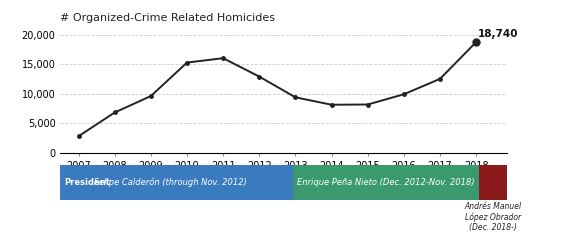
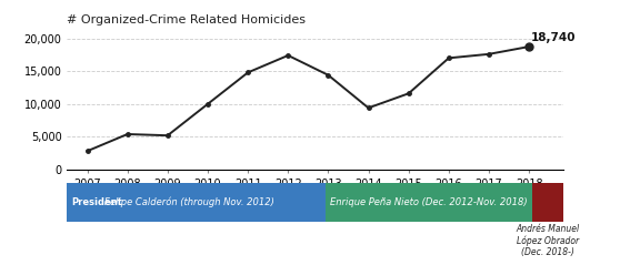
2008: 6,800 -> 5,400
2009: 9,600 -> 5,200
2010: 15,300 -> 10,000
2011: 16,000 -> 14,800
2012: 12,900 -> 17,400
2013: 9,400 -> 14,400
2014: 8,100 -> 9,400
2015: 8,200 -> 11,600
2016: 9,900 -> 17,000
2017: 12,500 -> 17,600
